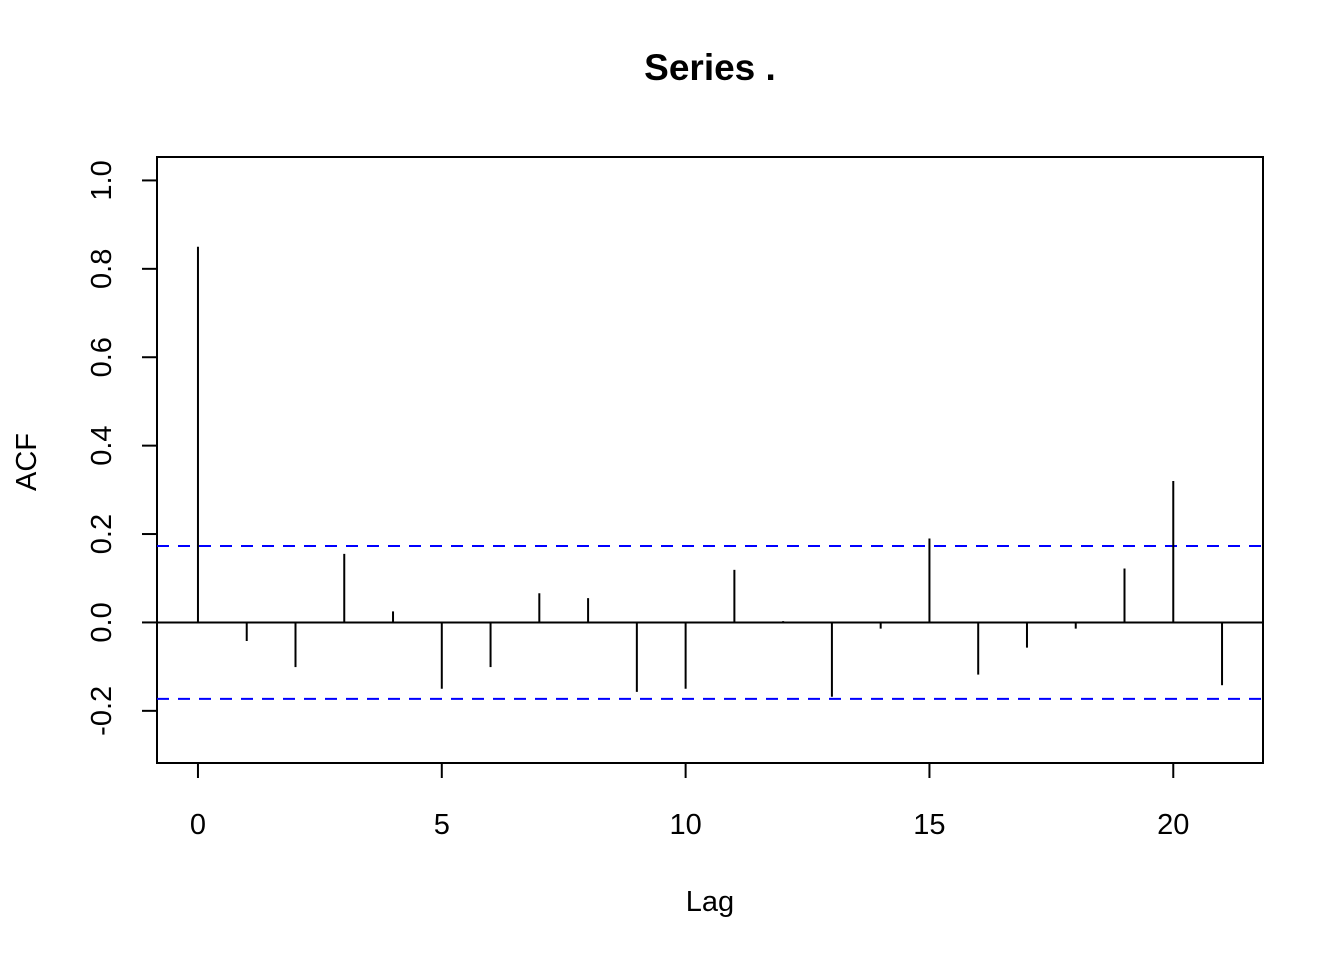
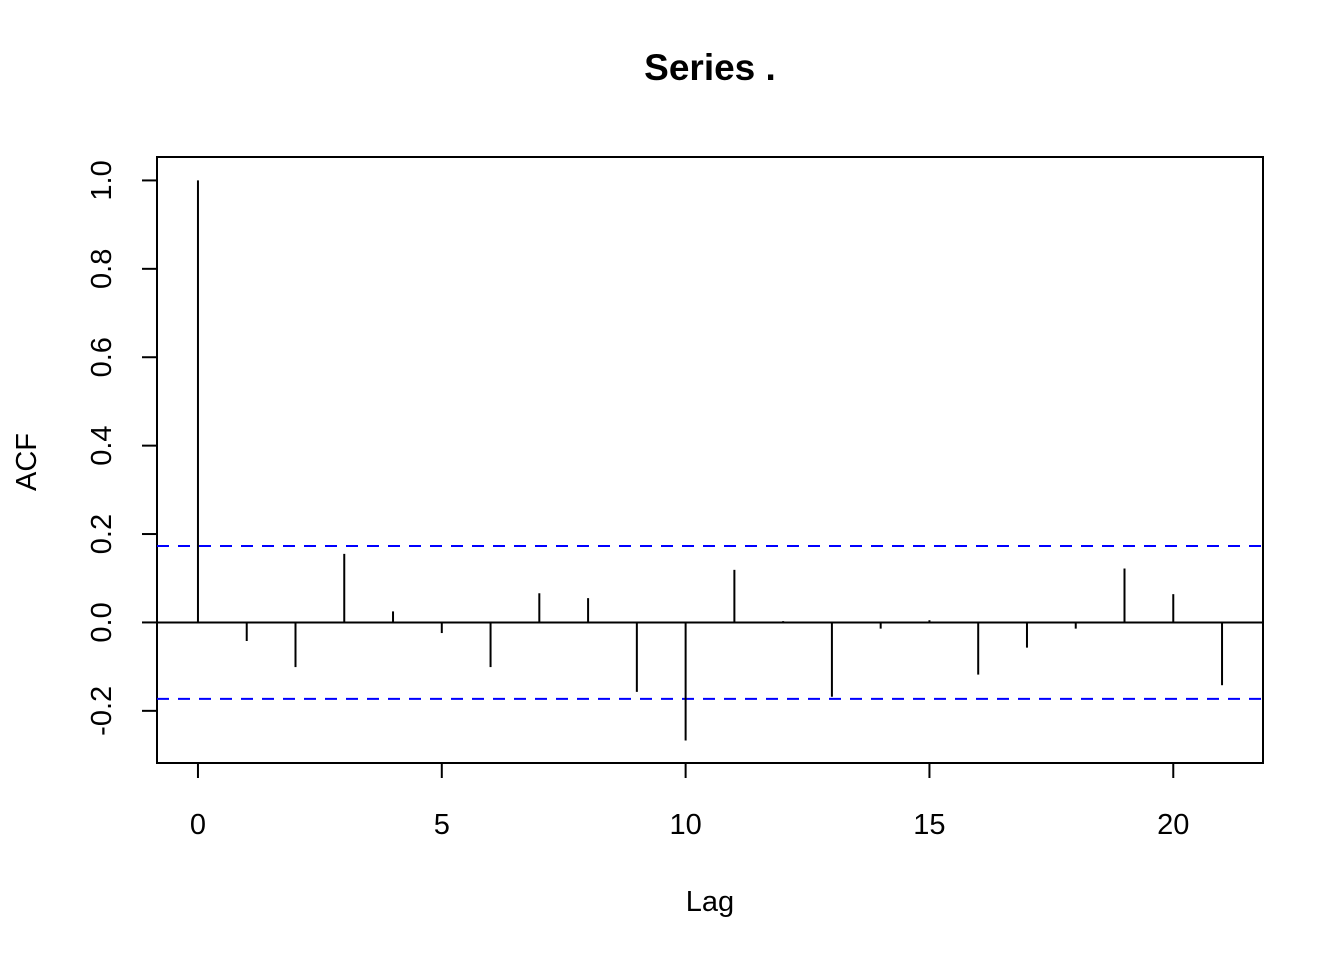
0: 0.85 -> 1.00
5: -0.15 -> -0.02
10: -0.15 -> -0.27
15: 0.19 -> 0.01
20: 0.32 -> 0.06
